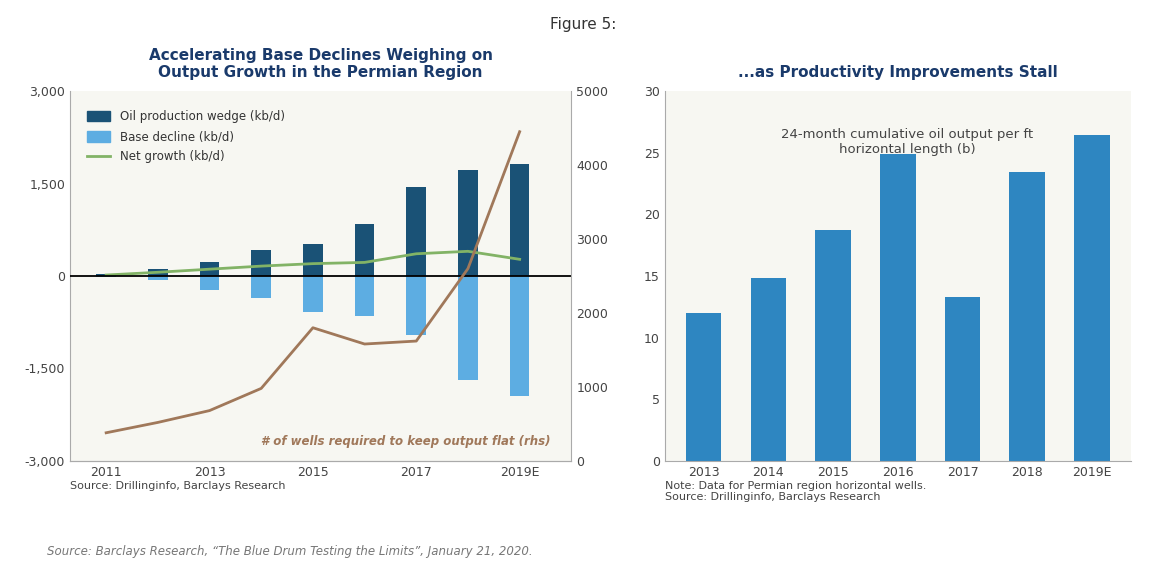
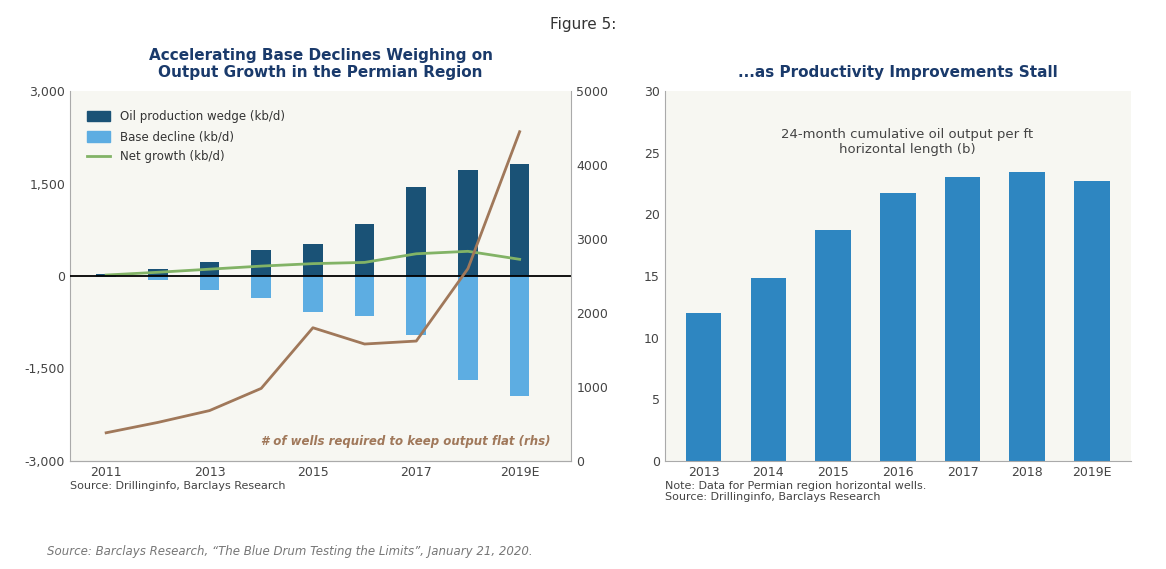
...as Productivity Improvements Stall/2016: 24.9 -> 21.7
...as Productivity Improvements Stall/2017: 13.3 -> 23.0
...as Productivity Improvements Stall/2019E: 26.4 -> 22.7
